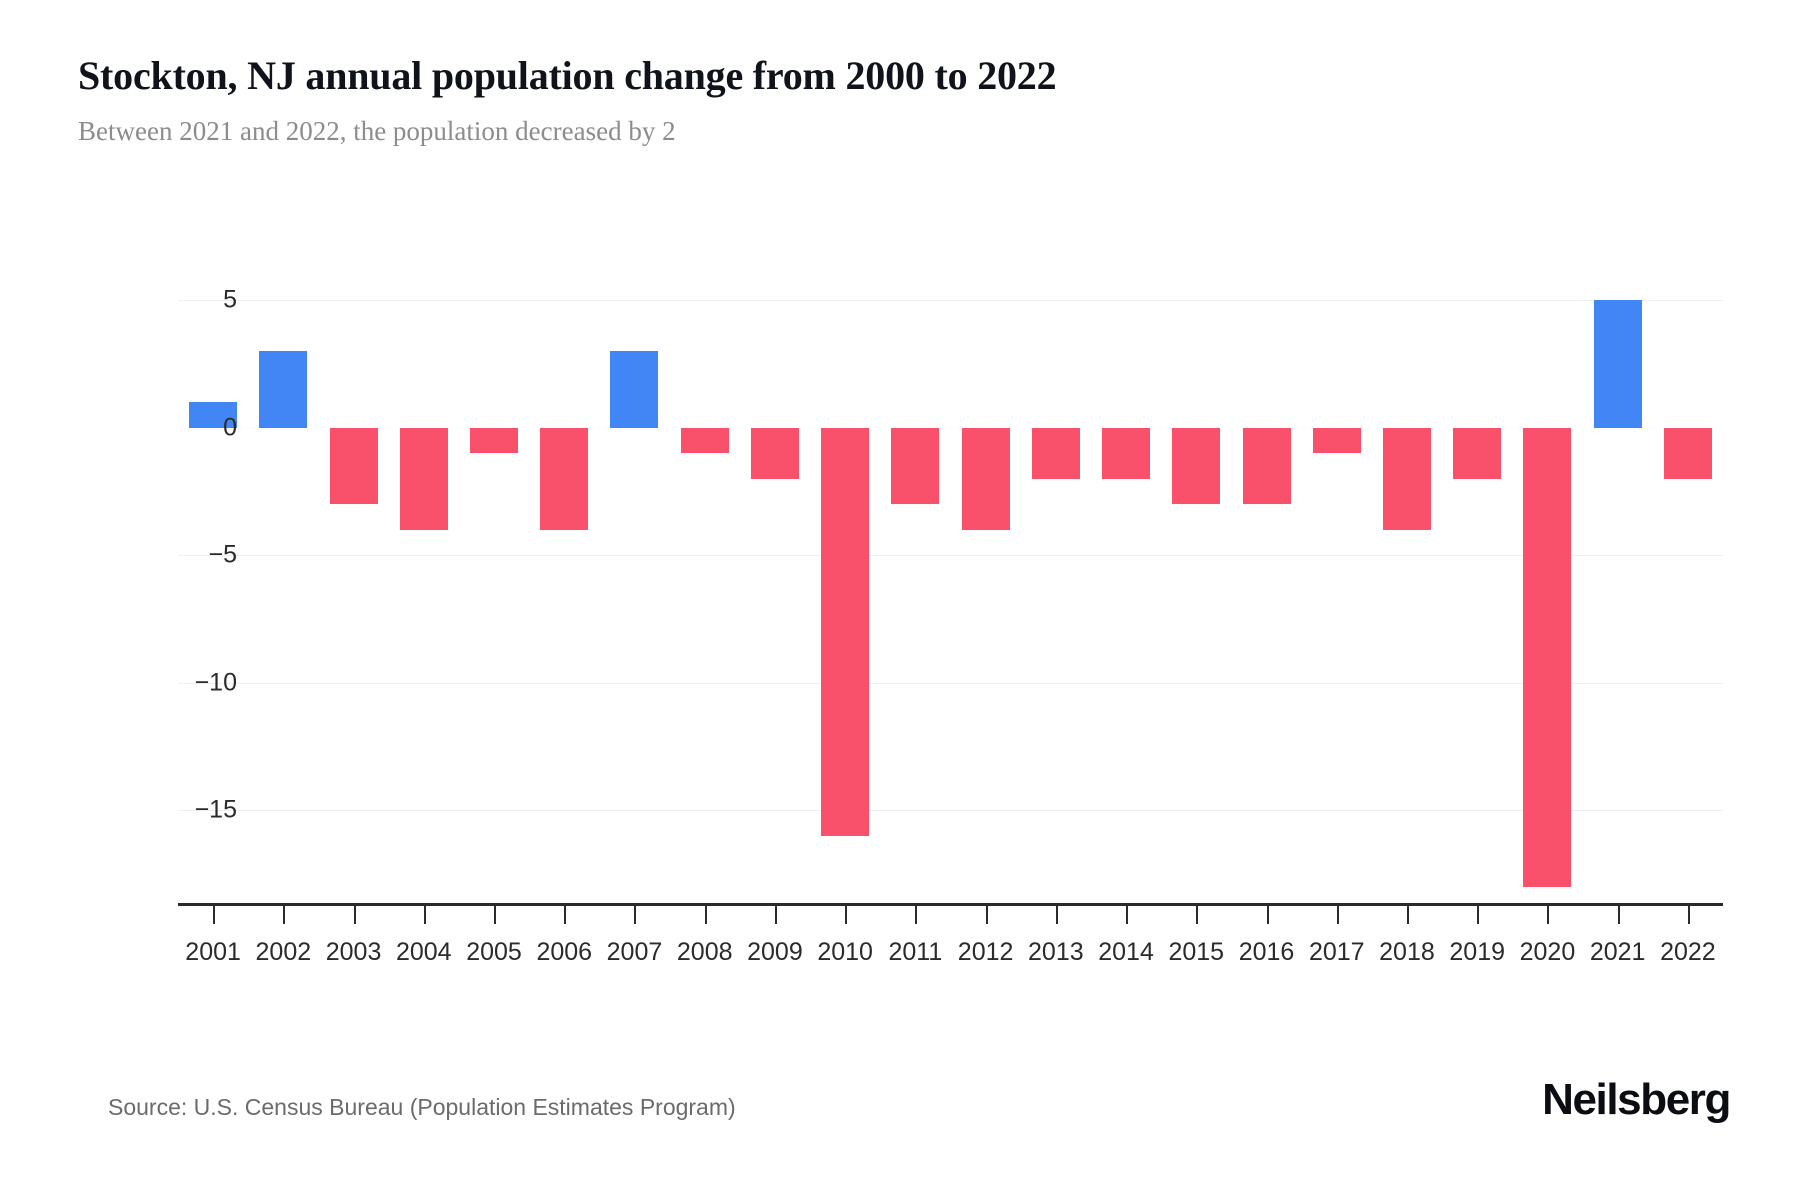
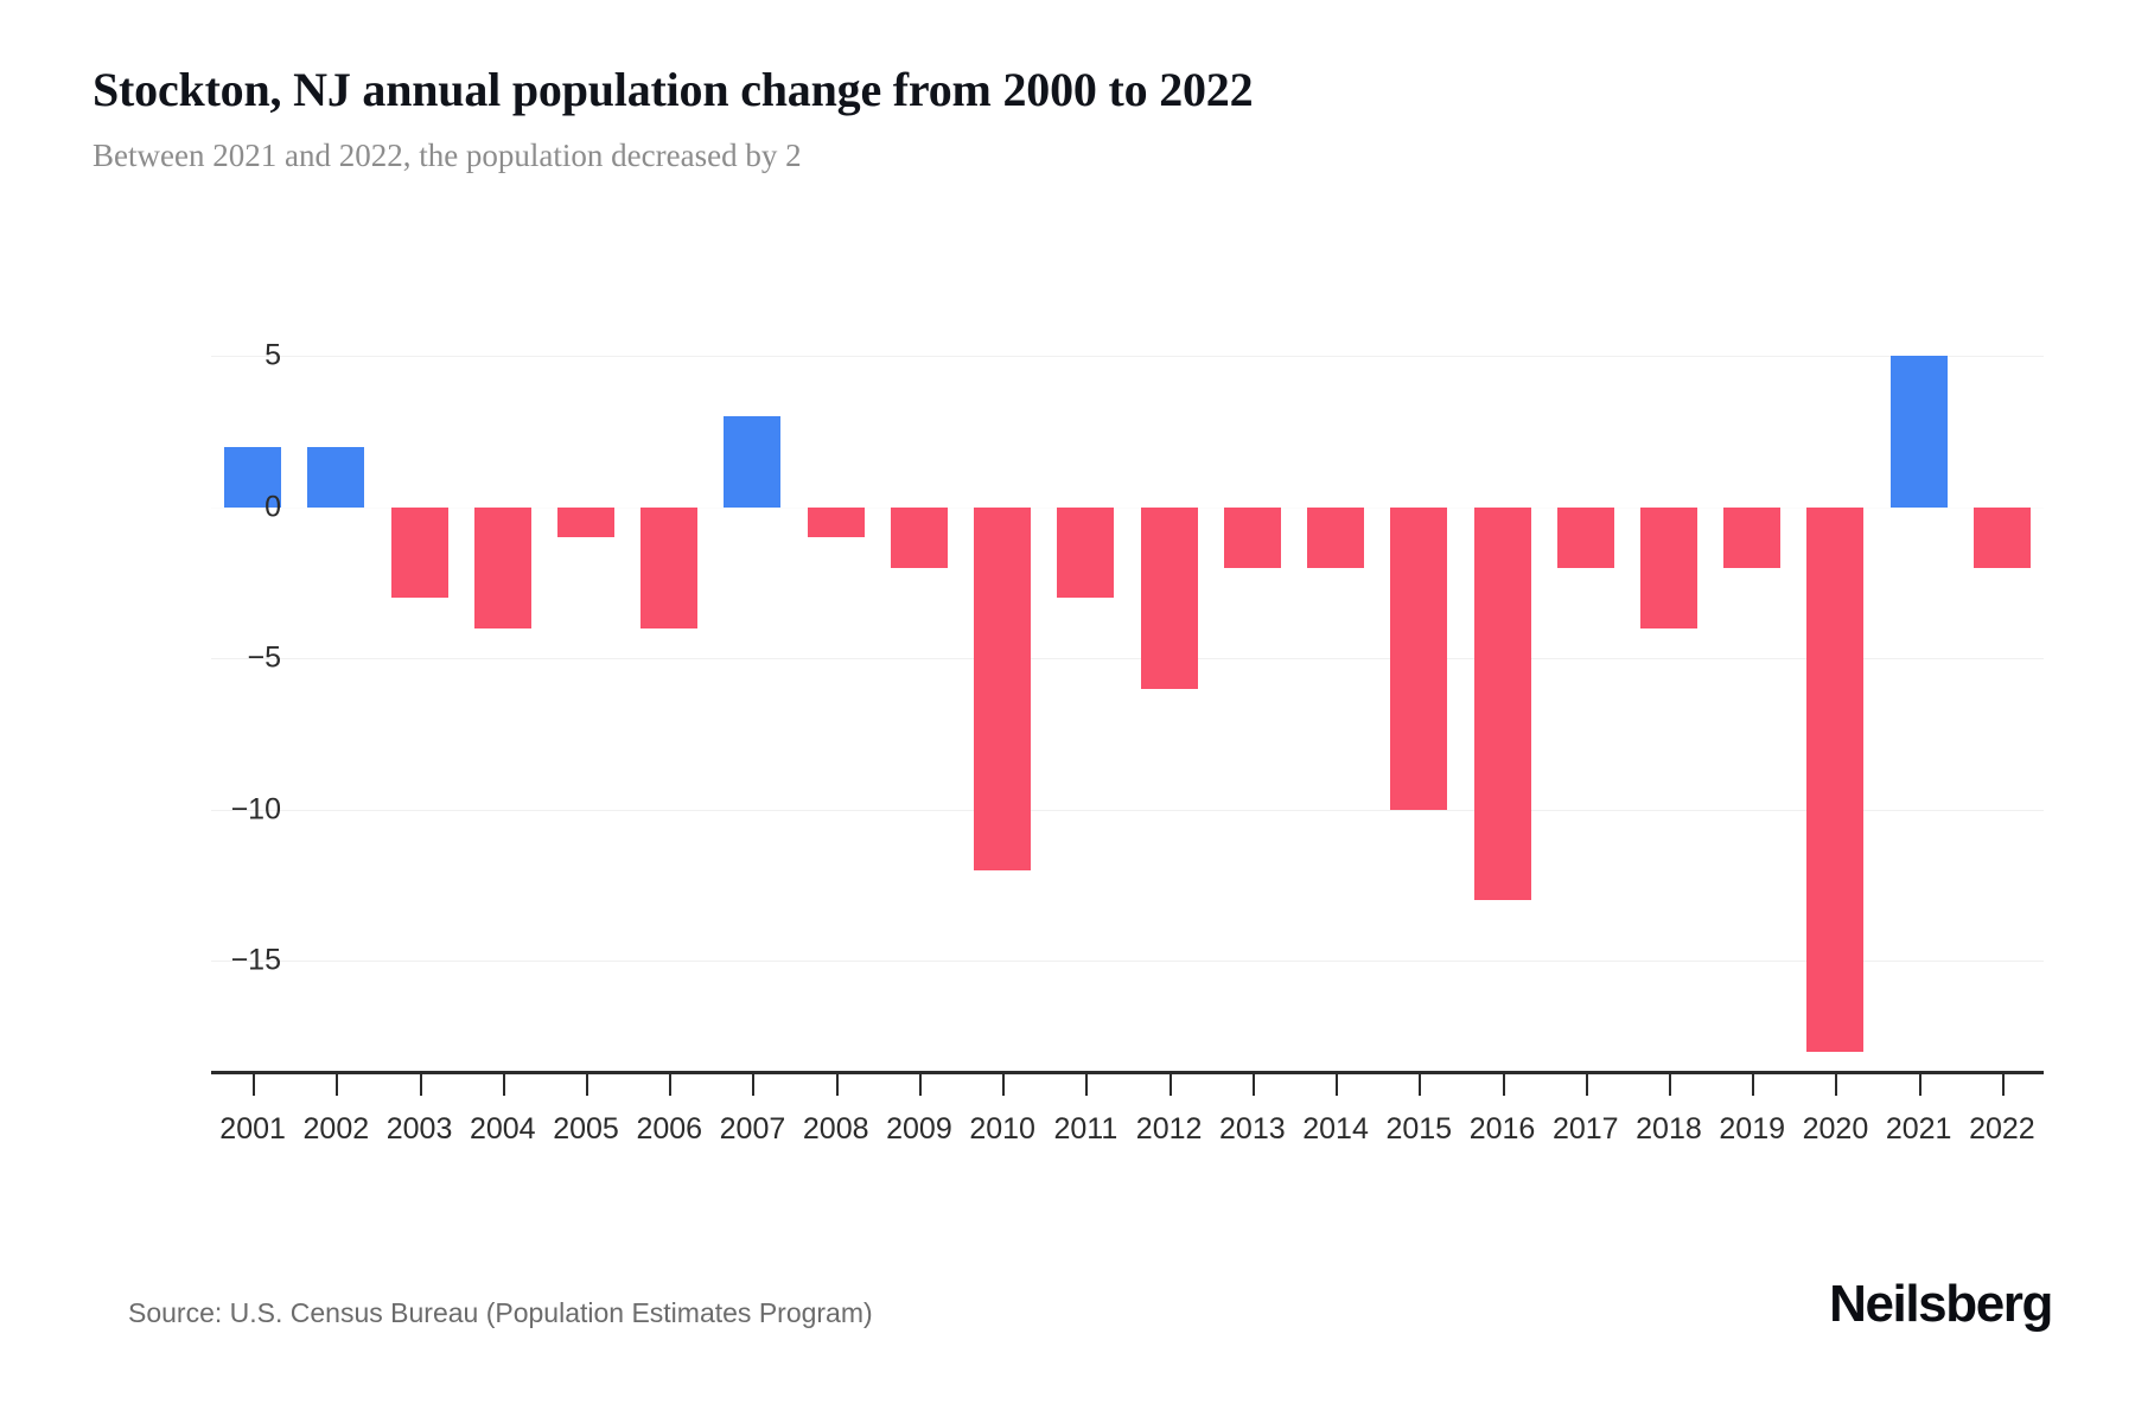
2001: 1 -> 2
2002: 3 -> 2
2010: -16 -> -12
2012: -4 -> -6
2015: -3 -> -10
2016: -3 -> -13
2017: -1 -> -2
